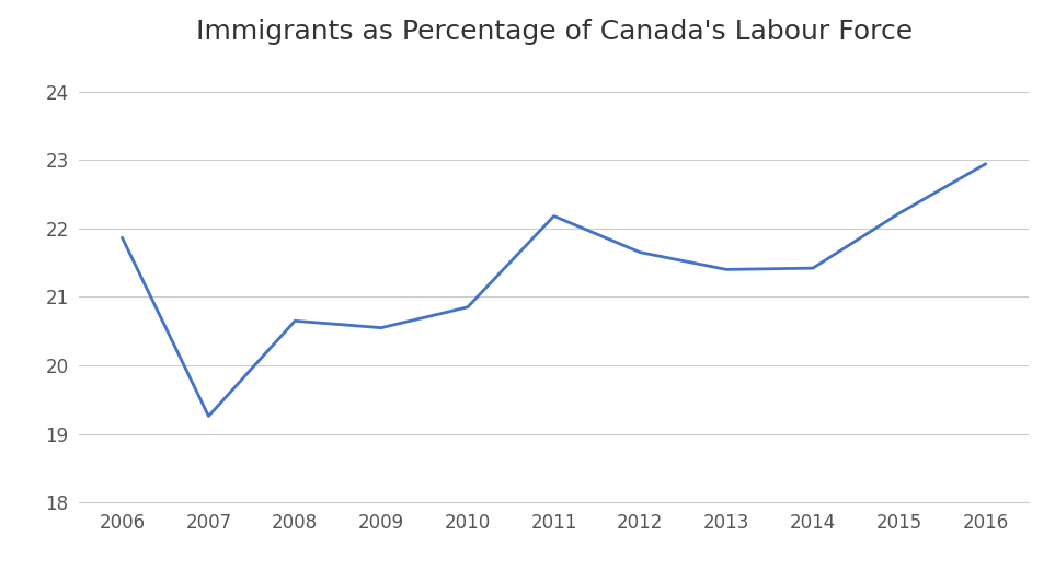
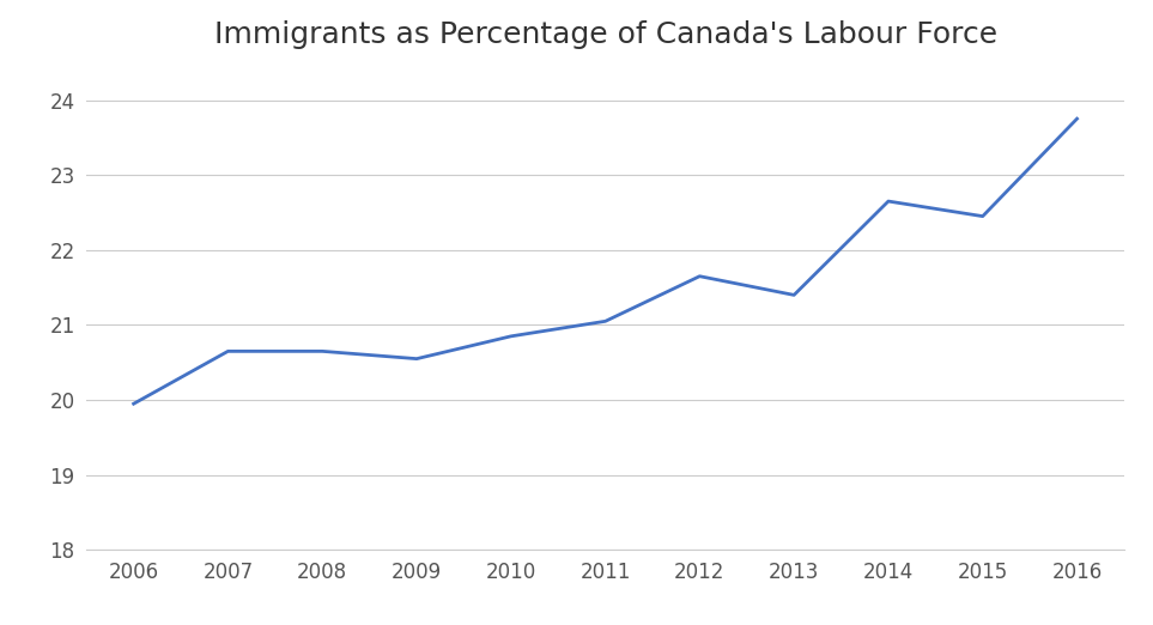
2006: 21.86 -> 19.95
2007: 19.26 -> 20.65
2011: 22.18 -> 21.05
2014: 21.42 -> 22.65
2015: 22.22 -> 22.45
2016: 22.94 -> 23.75
